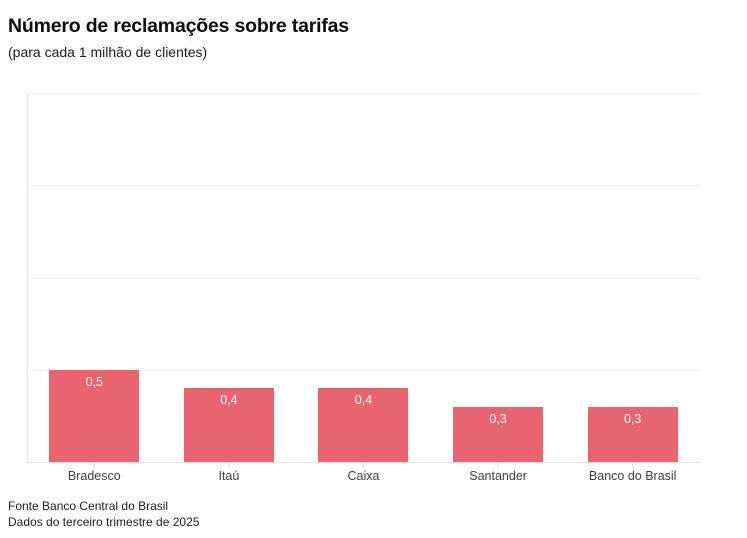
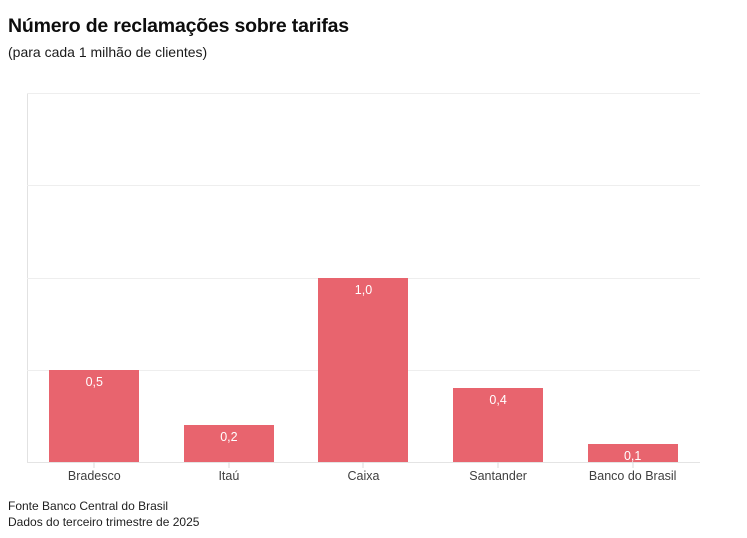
Itaú: 0,4 -> 0,2
Caixa: 0,4 -> 1,0
Santander: 0,3 -> 0,4
Banco do Brasil: 0,3 -> 0,1
